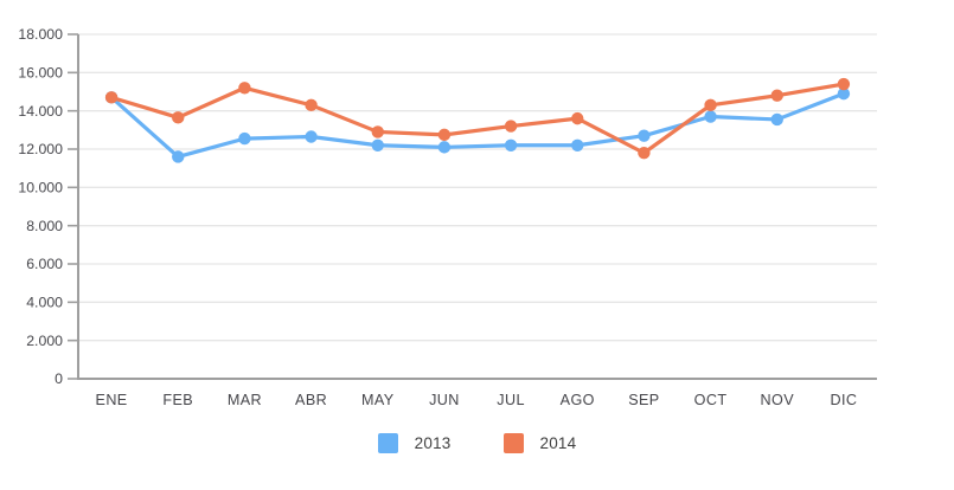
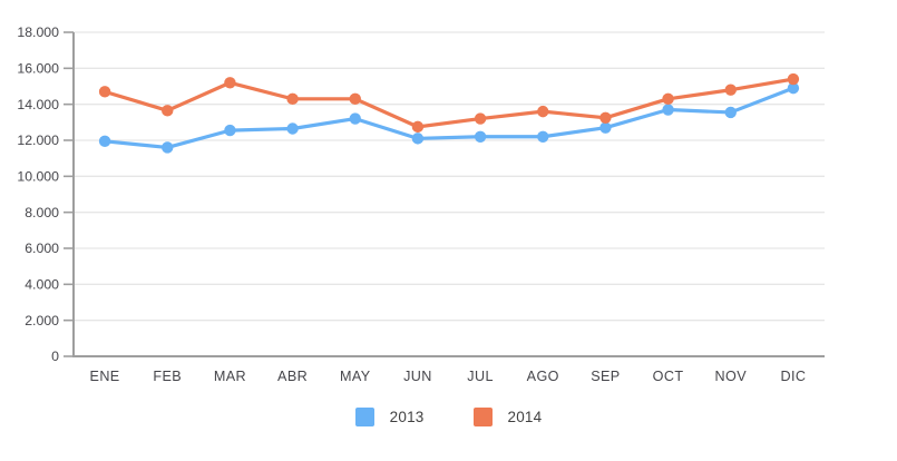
2013/ENE: 14700 -> 12000
2013/MAY: 12200 -> 13200
2014/MAY: 12900 -> 14300
2014/SEP: 11800 -> 13200
